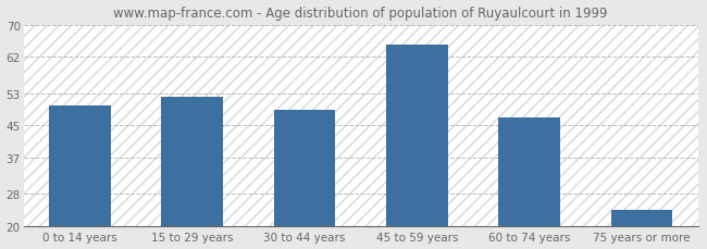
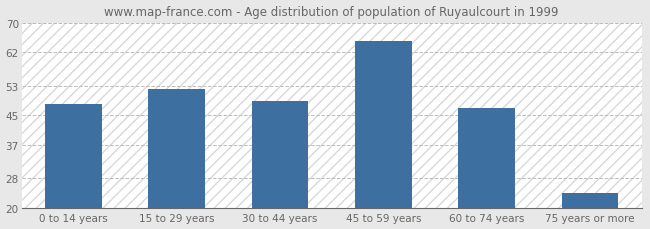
0 to 14 years: 50 -> 48
